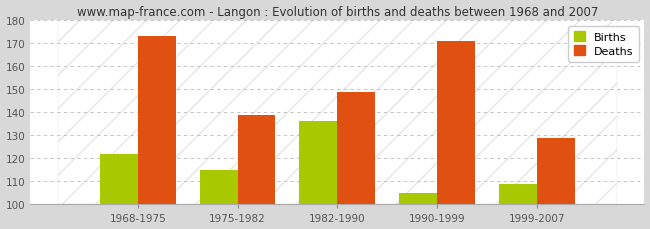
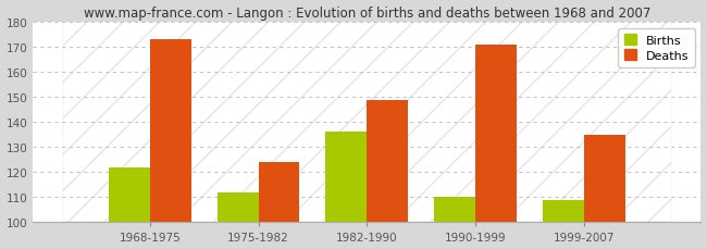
Births/1975-1982: 115 -> 112
Deaths/1975-1982: 139 -> 124
Births/1990-1999: 105 -> 110
Deaths/1999-2007: 129 -> 135
